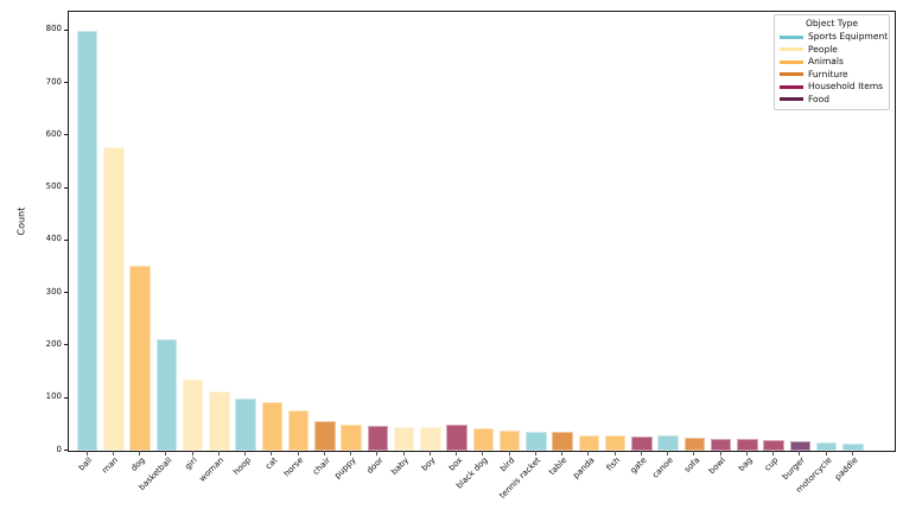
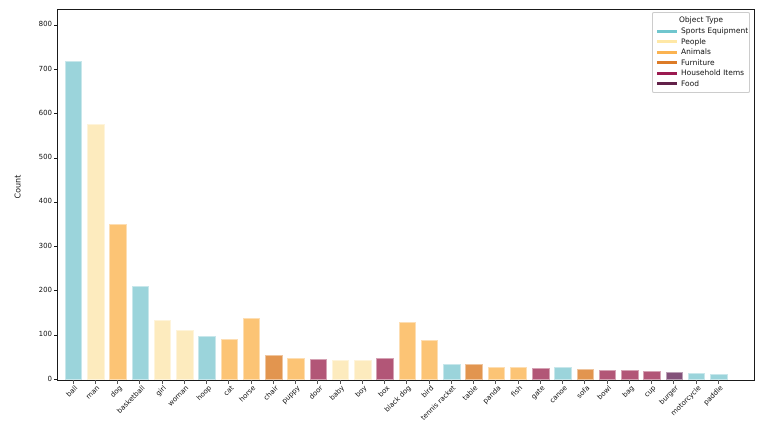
ball: 800 -> 720
horse: 80 -> 140
black dog: 40 -> 130
bird: 40 -> 90
